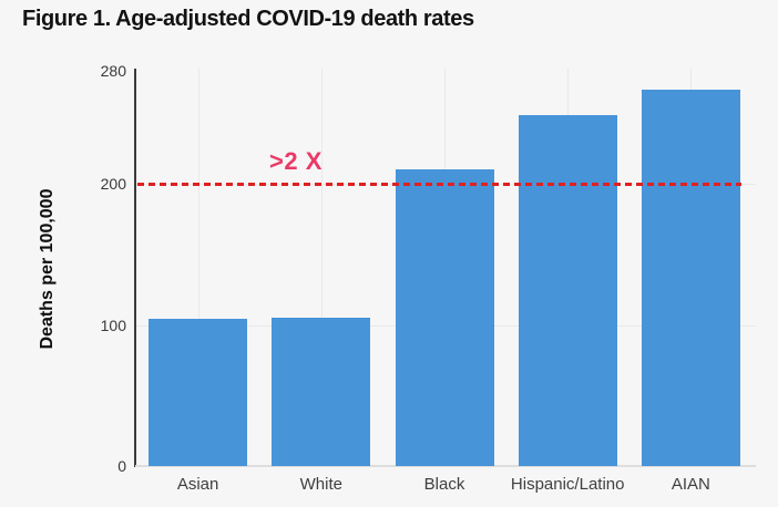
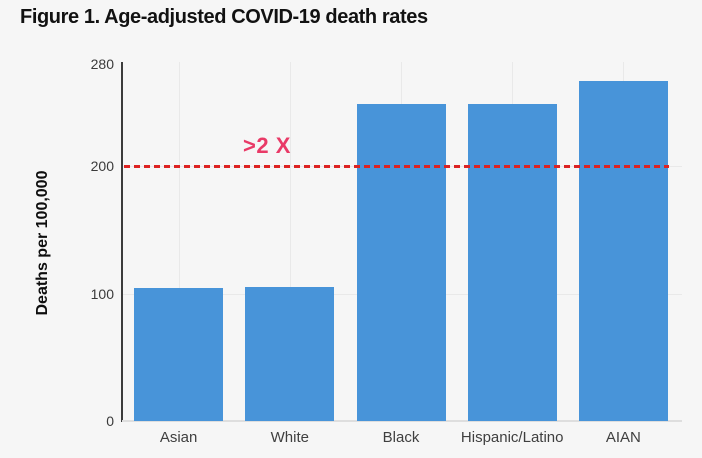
Black: 210 -> 249
